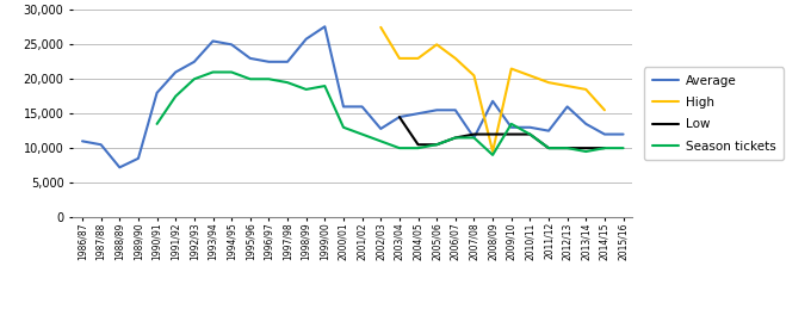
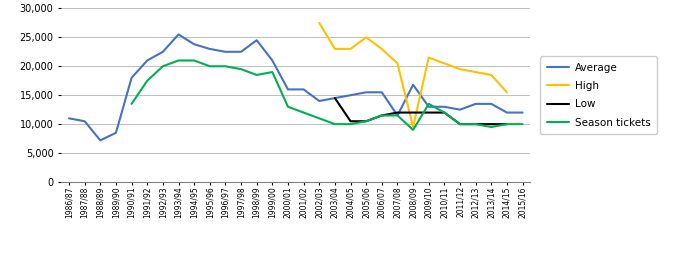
Average/1994/95: 25,000 -> 23,800
Average/1998/99: 25,800 -> 24,500
Average/1999/00: 27,600 -> 21,000
Average/2002/03: 12,800 -> 14,000
Average/2012/13: 16,000 -> 13,500
